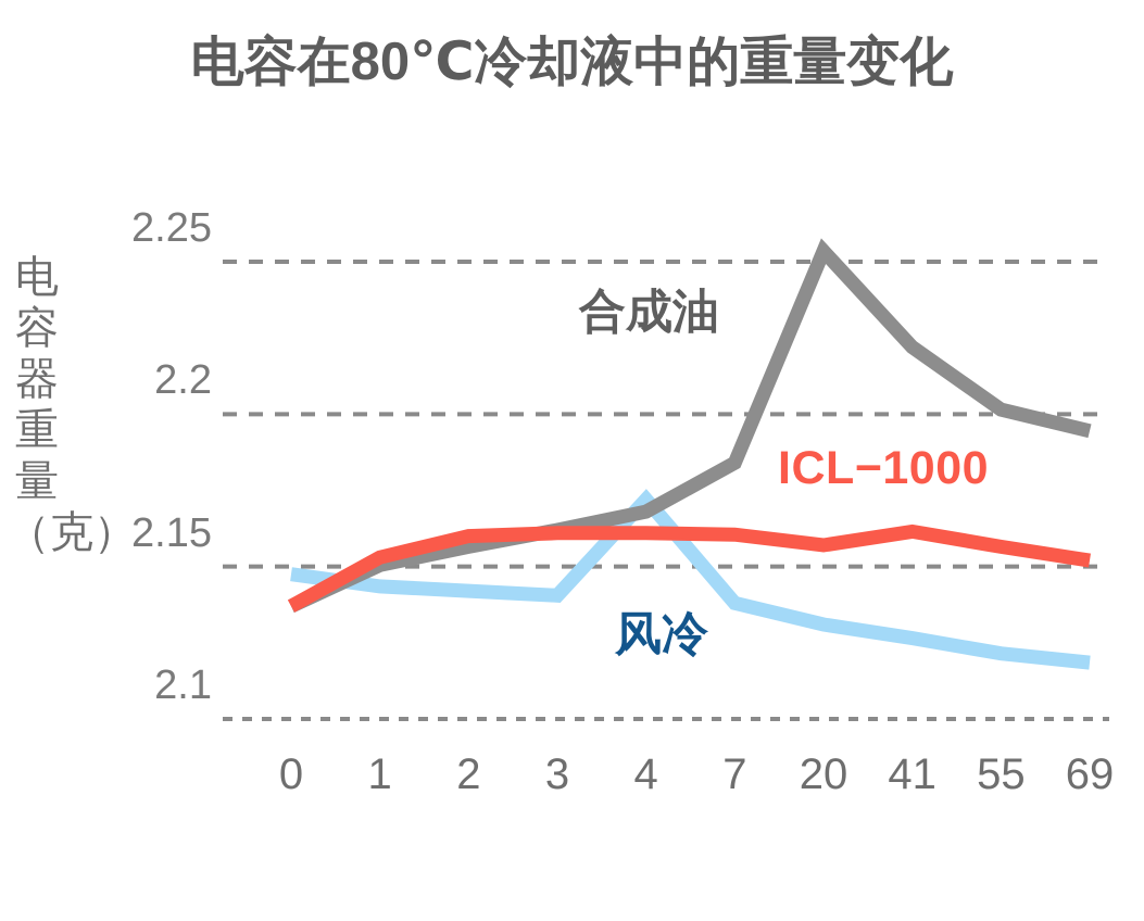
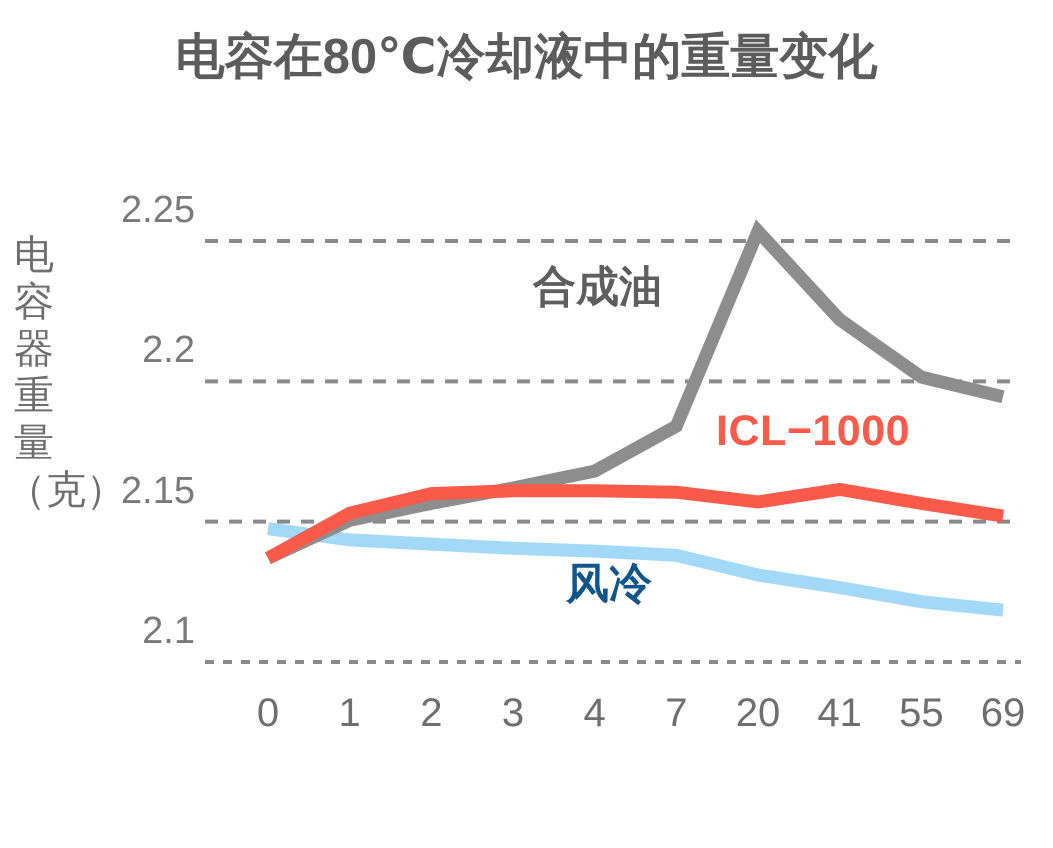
风冷/4: 2.172 -> 2.139
